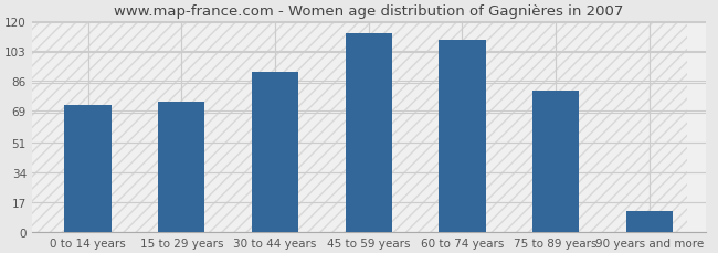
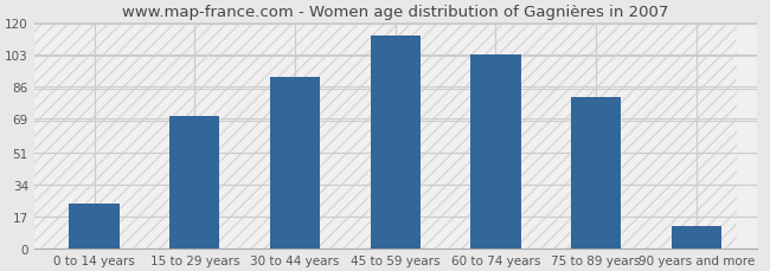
0 to 14 years: 72 -> 24
15 to 29 years: 74 -> 70
60 to 74 years: 109 -> 103
